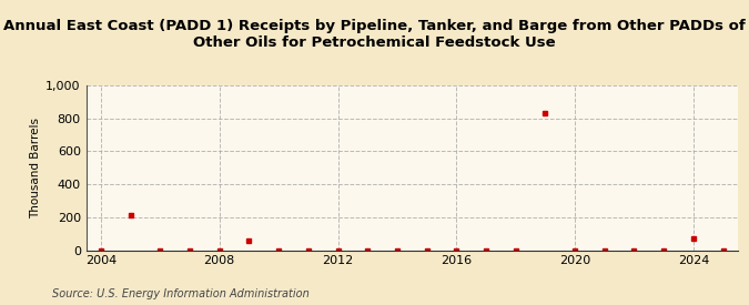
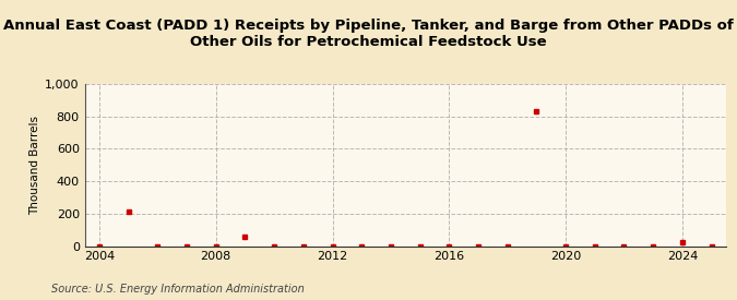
2024: 70 -> 20
